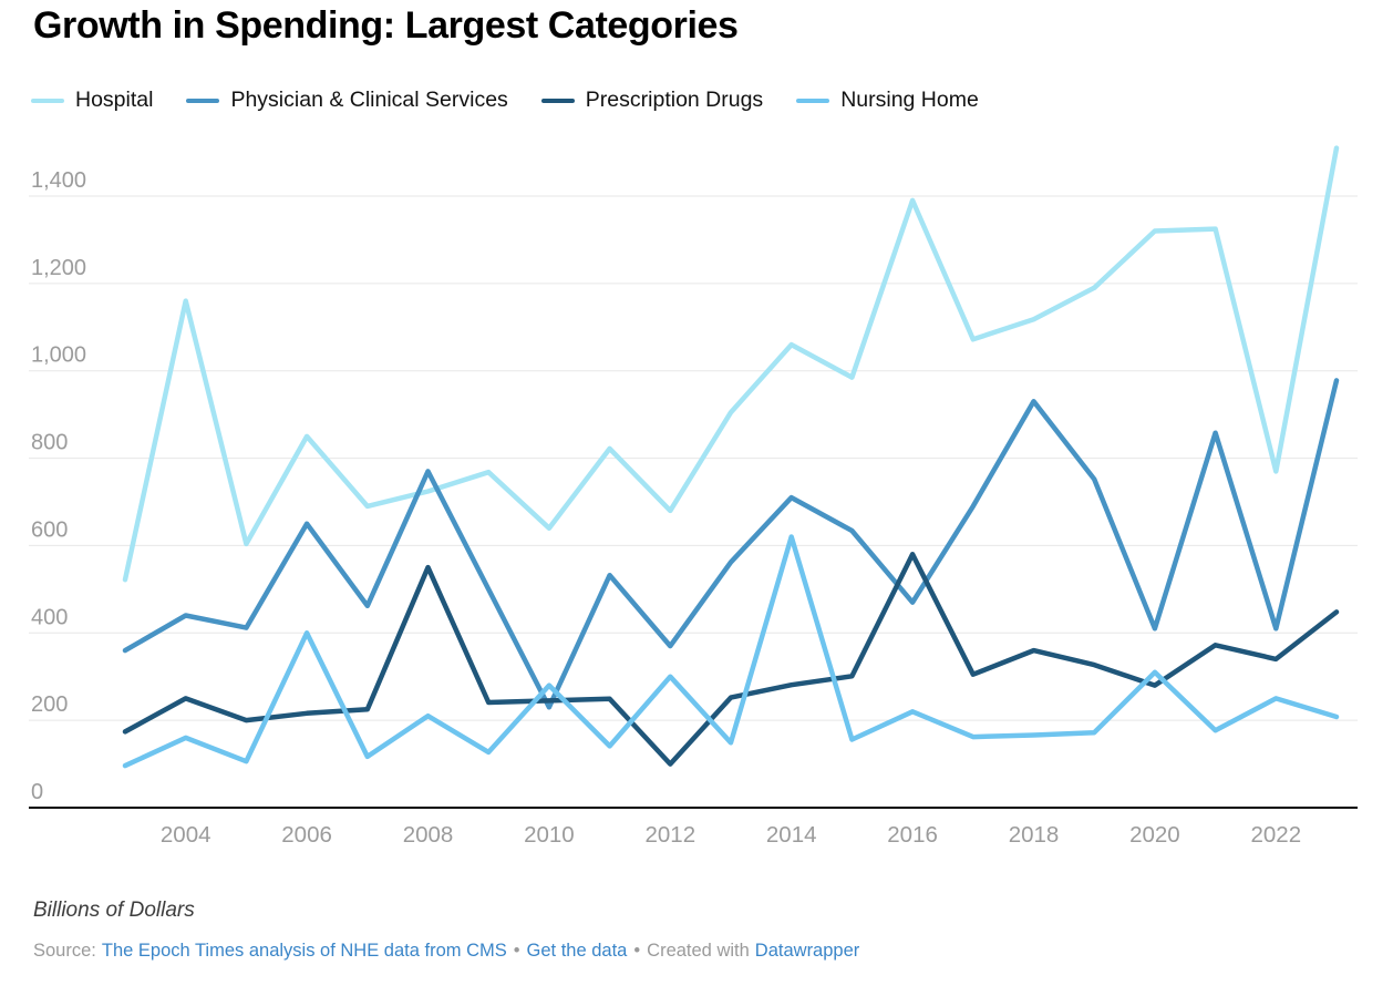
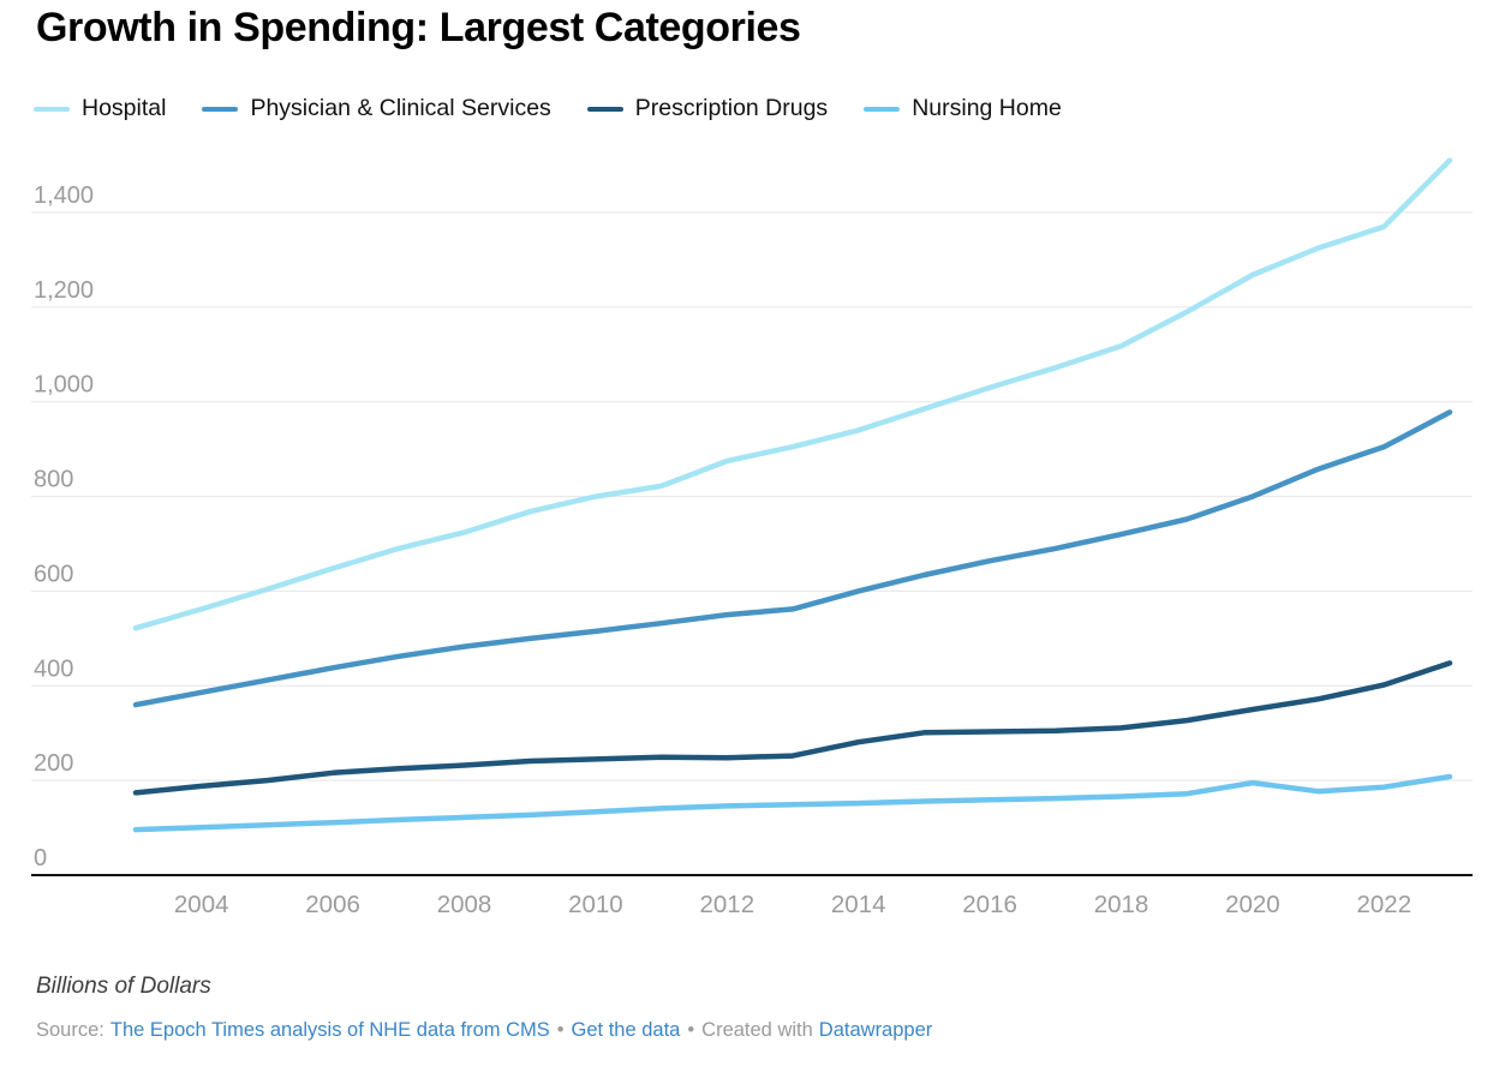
Hospital/2004: 1160 -> 560
Physician & Clinical Services/2004: 440 -> 390
Prescription Drugs/2004: 250 -> 190
Nursing Home/2004: 160 -> 100
Hospital/2006: 850 -> 650
Physician & Clinical Services/2006: 650 -> 440
Nursing Home/2006: 400 -> 110
Physician & Clinical Services/2008: 770 -> 480
Prescription Drugs/2008: 550 -> 230
Nursing Home/2008: 210 -> 120
Hospital/2010: 640 -> 800
Physician & Clinical Services/2010: 230 -> 520
Nursing Home/2010: 280 -> 130
Hospital/2012: 680 -> 880
Physician & Clinical Services/2012: 370 -> 550
Prescription Drugs/2012: 100 -> 250
Nursing Home/2012: 300 -> 150
Hospital/2014: 1060 -> 940
Physician & Clinical Services/2014: 710 -> 600
Nursing Home/2014: 620 -> 150
Hospital/2016: 1390 -> 1030
Physician & Clinical Services/2016: 470 -> 660
Prescription Drugs/2016: 580 -> 300
Nursing Home/2016: 220 -> 160
Physician & Clinical Services/2018: 930 -> 720
Prescription Drugs/2018: 360 -> 310
Hospital/2020: 1320 -> 1270
Physician & Clinical Services/2020: 410 -> 800
Prescription Drugs/2020: 280 -> 350
Nursing Home/2020: 310 -> 200
Hospital/2022: 770 -> 1370
Physician & Clinical Services/2022: 410 -> 900
Prescription Drugs/2022: 340 -> 400
Nursing Home/2022: 250 -> 190
